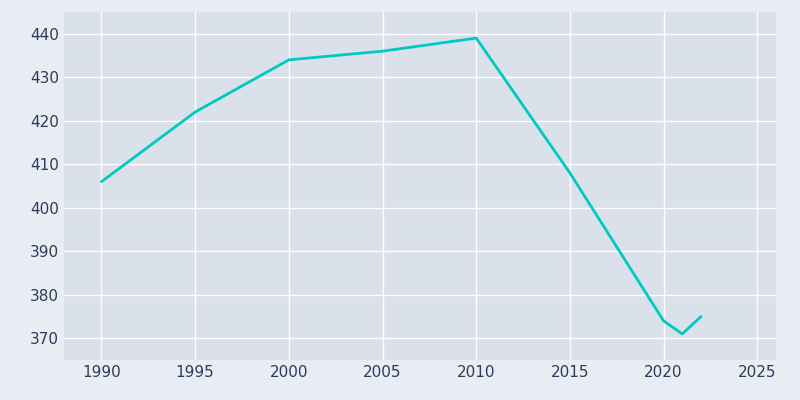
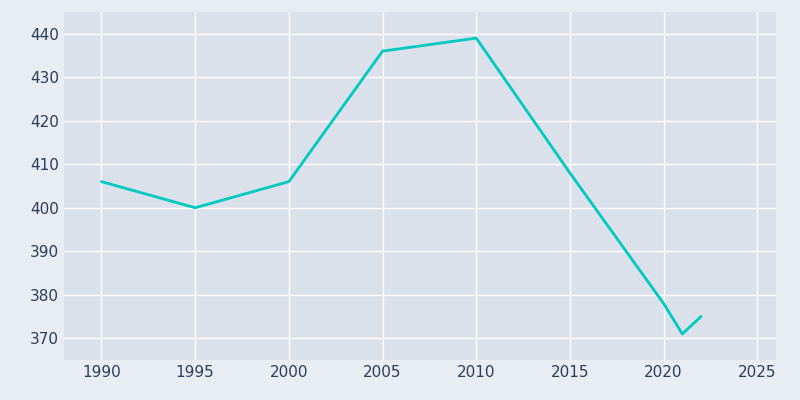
1995: 422 -> 400
2000: 434 -> 406
2020: 374 -> 378
